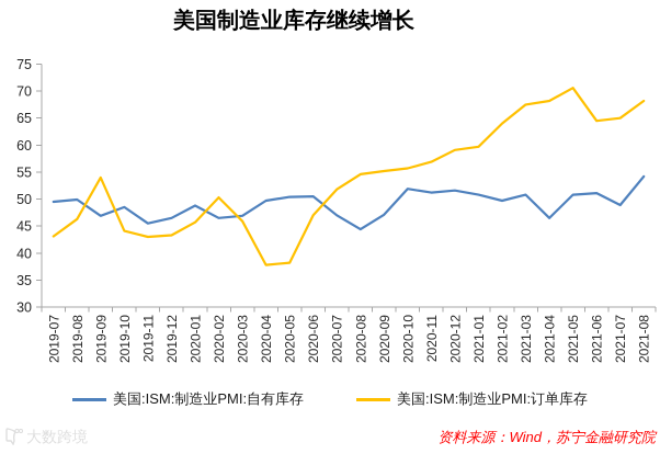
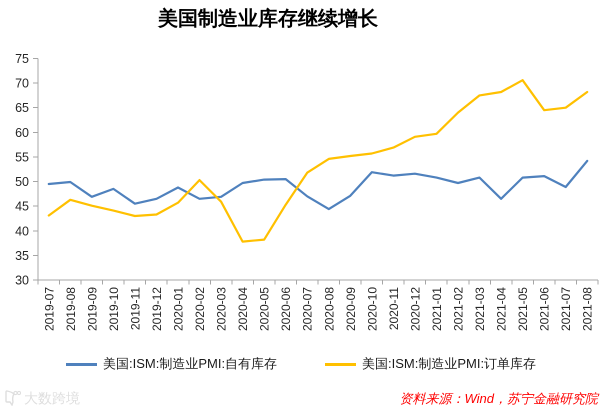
美国:ISM:制造业PMI:订单库存/2019-09: 54 -> 45
美国:ISM:制造业PMI:订单库存/2020-06: 47 -> 45
